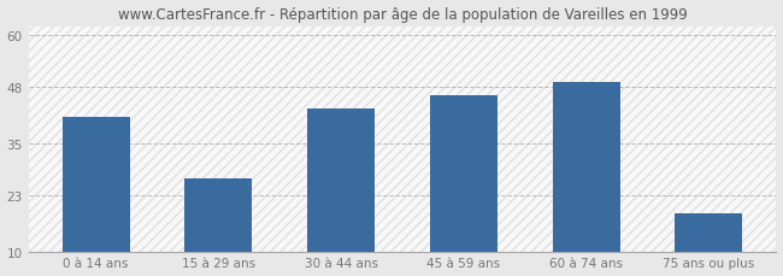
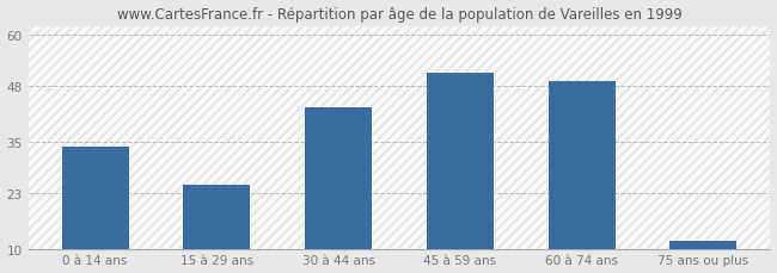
0 à 14 ans: 41 -> 34
15 à 29 ans: 27 -> 25
45 à 59 ans: 46 -> 51
75 ans ou plus: 19 -> 12
